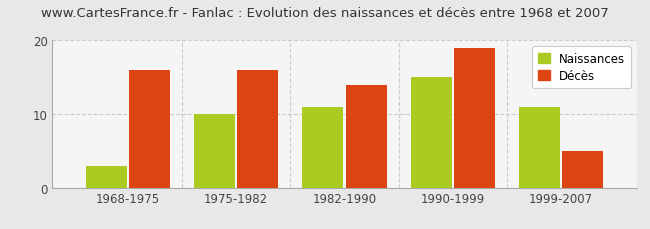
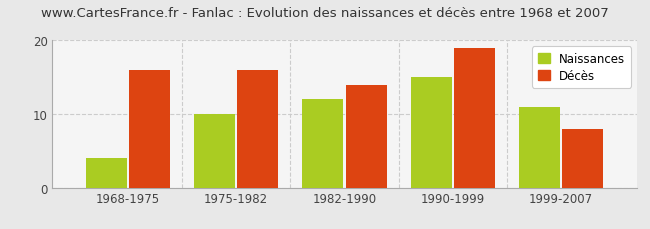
Naissances/1968-1975: 3 -> 4
Naissances/1982-1990: 11 -> 12
Décès/1999-2007: 5 -> 8
